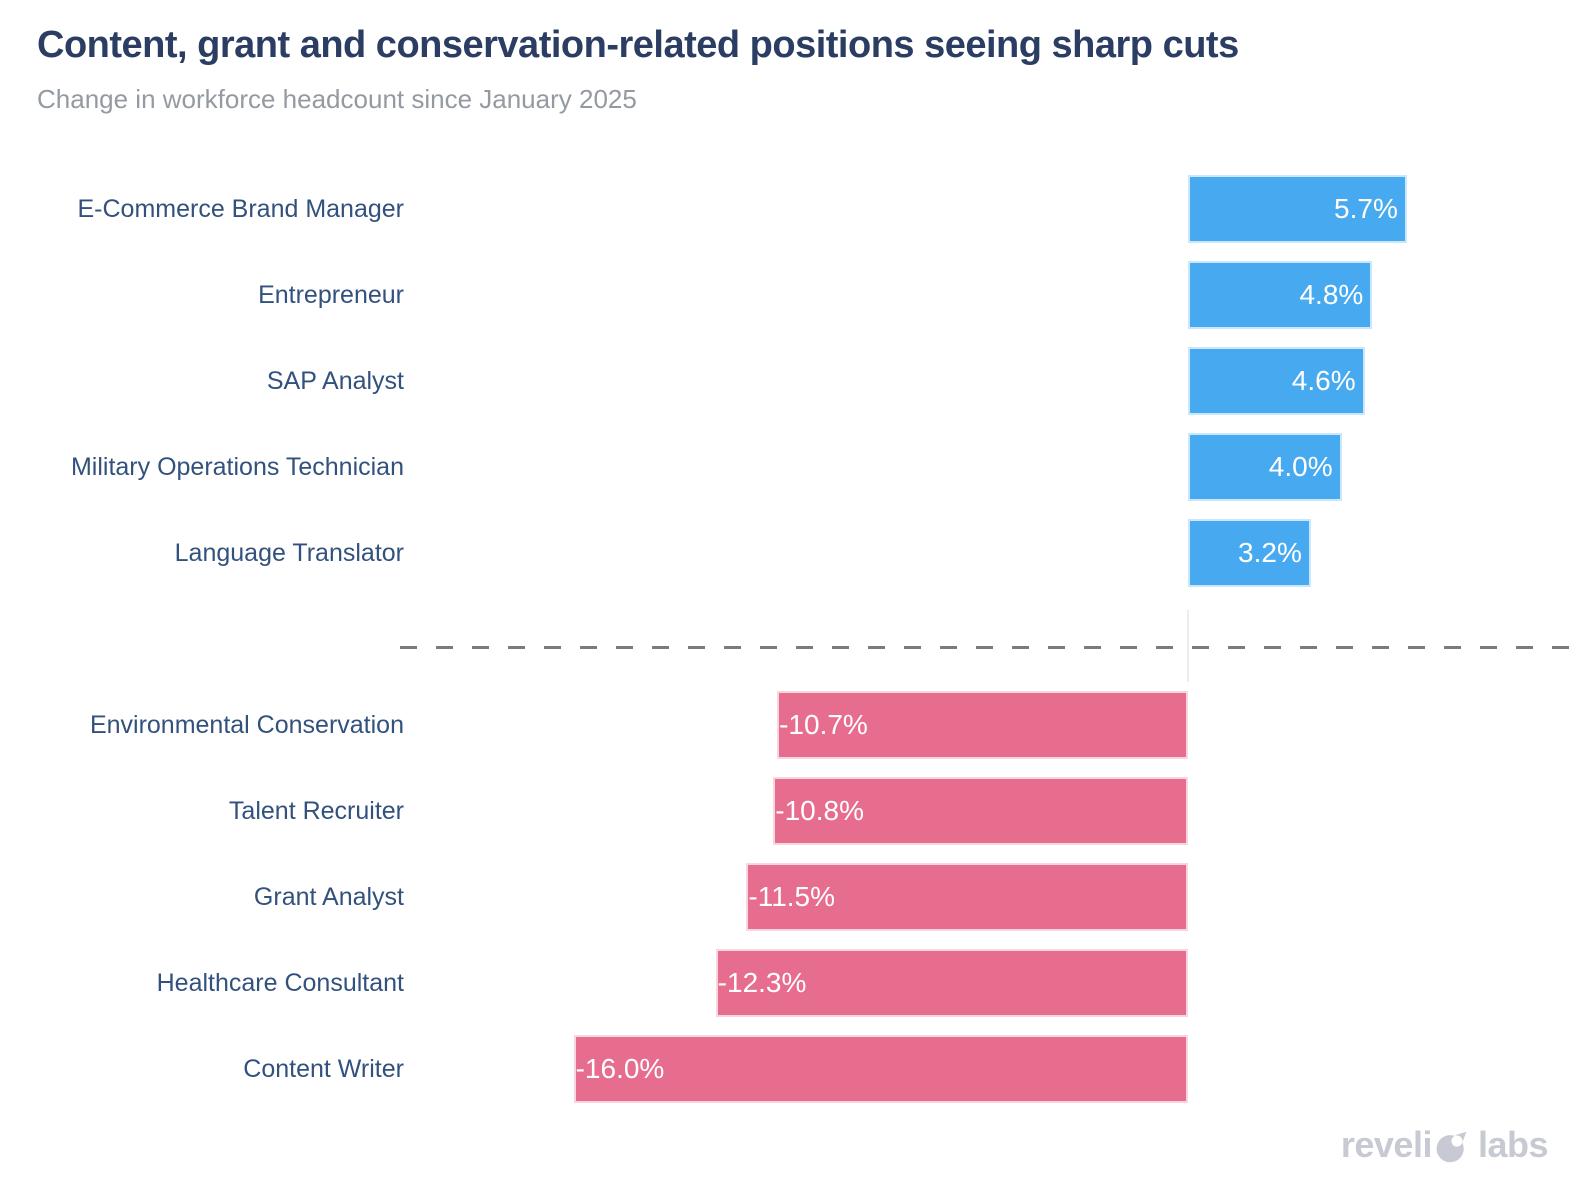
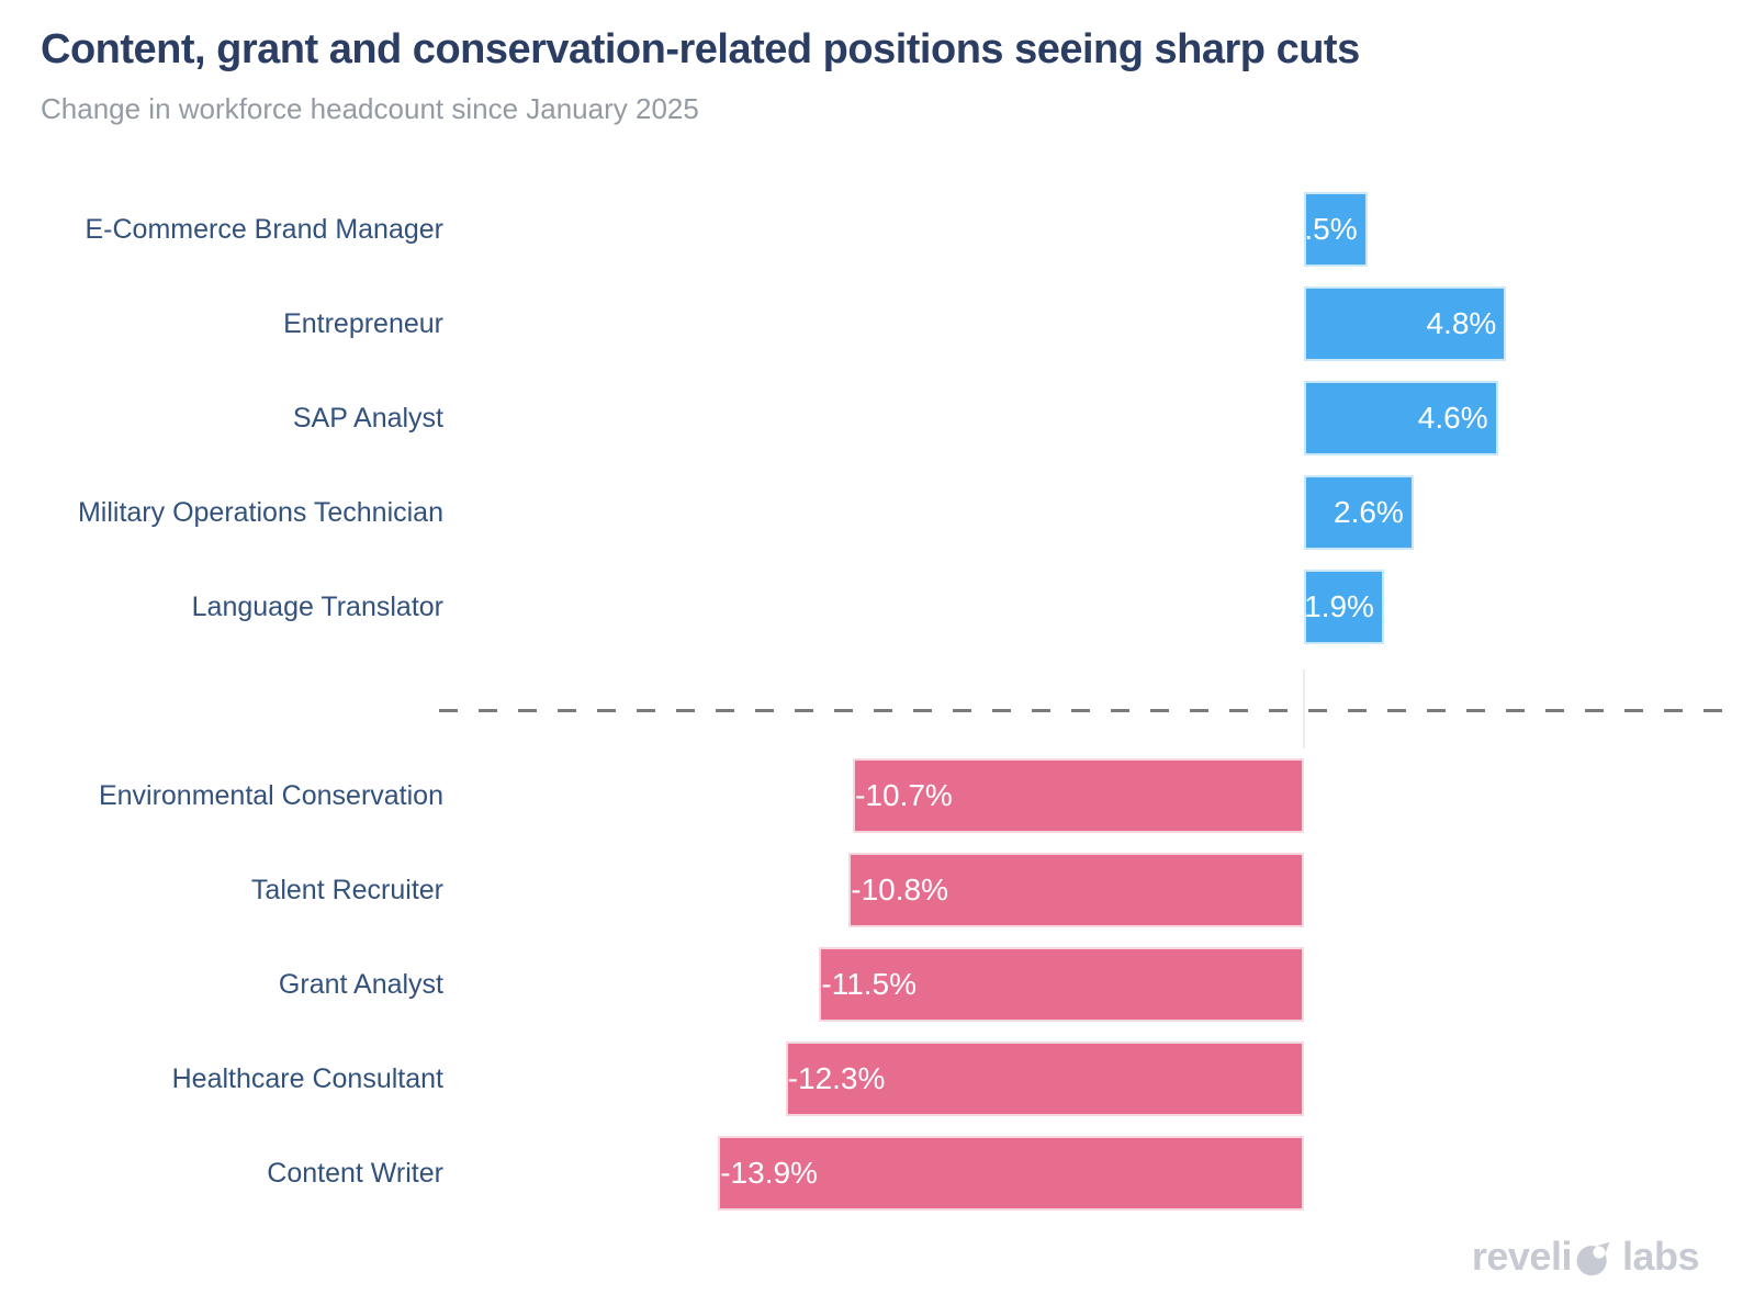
E-Commerce Brand Manager: 5.7% -> 1.5%
Military Operations Technician: 4.0% -> 2.6%
Language Translator: 3.2% -> 1.9%
Content Writer: -16.0% -> -13.9%
